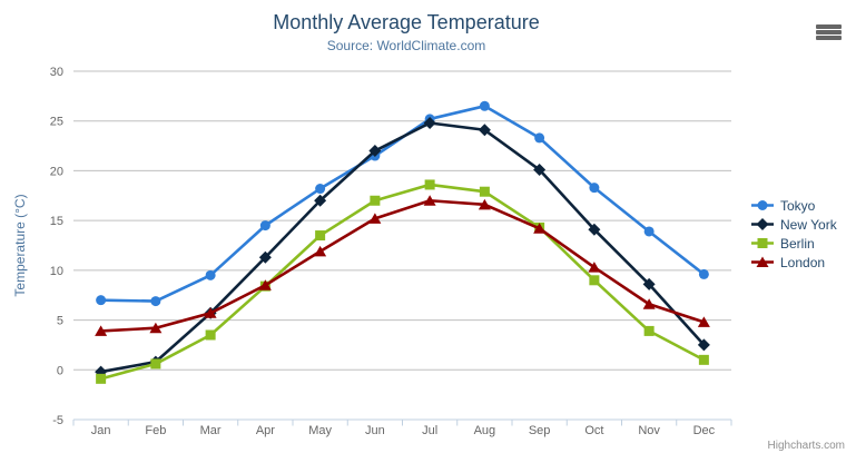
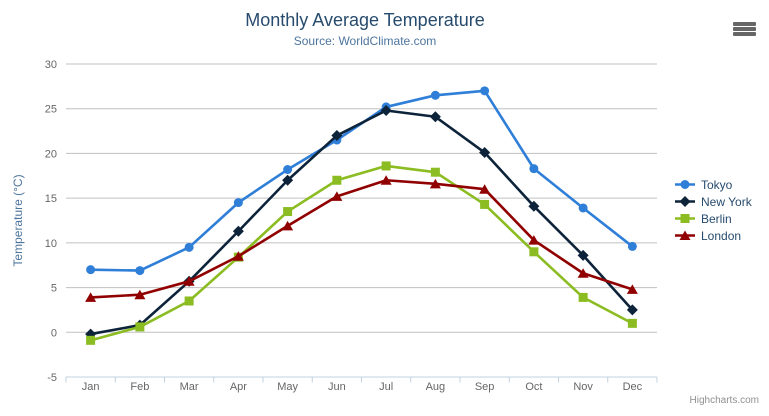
Tokyo/Sep: 23 -> 27
London/Sep: 14 -> 16
